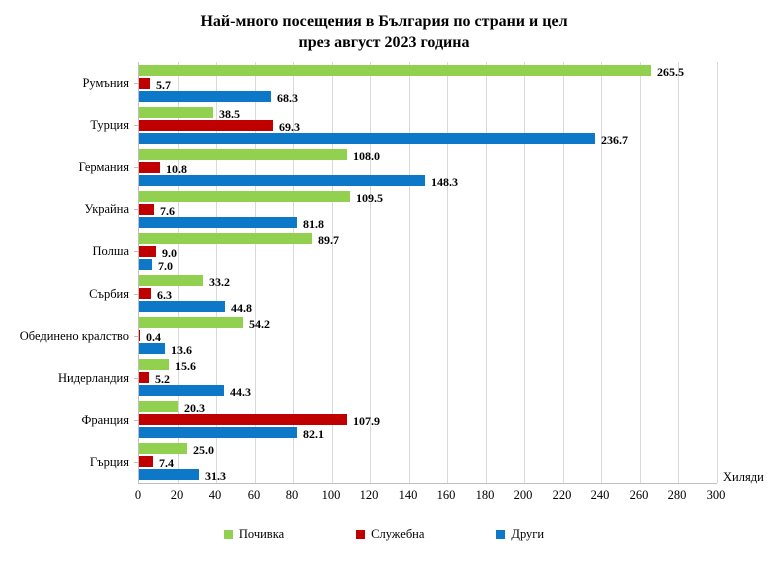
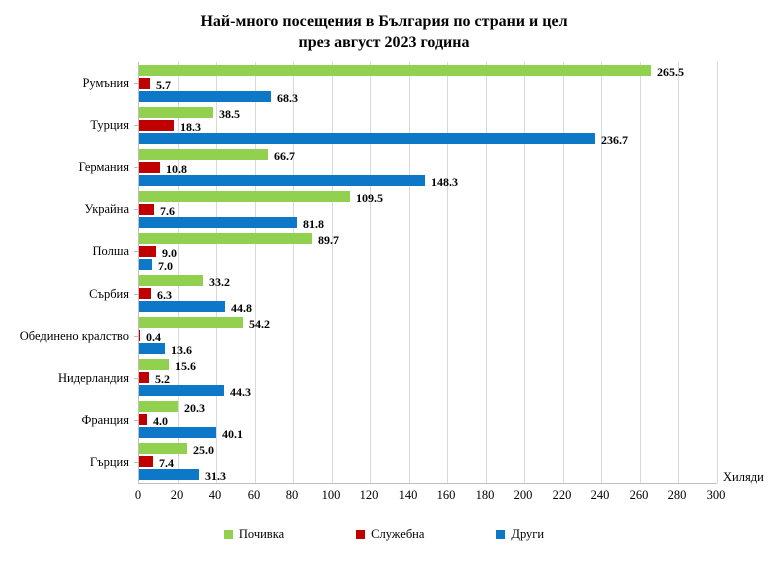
Служебна/Турция: 69.3 -> 18.3
Почивка/Германия: 108.0 -> 66.7
Служебна/Франция: 107.9 -> 4.0
Други/Франция: 82.1 -> 40.1
